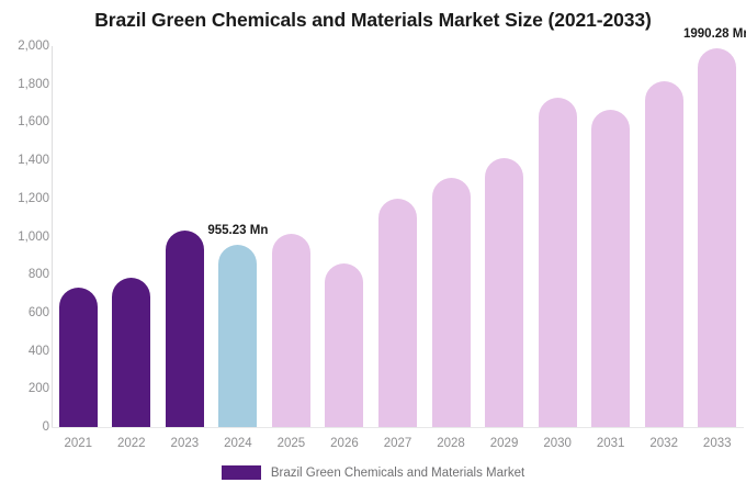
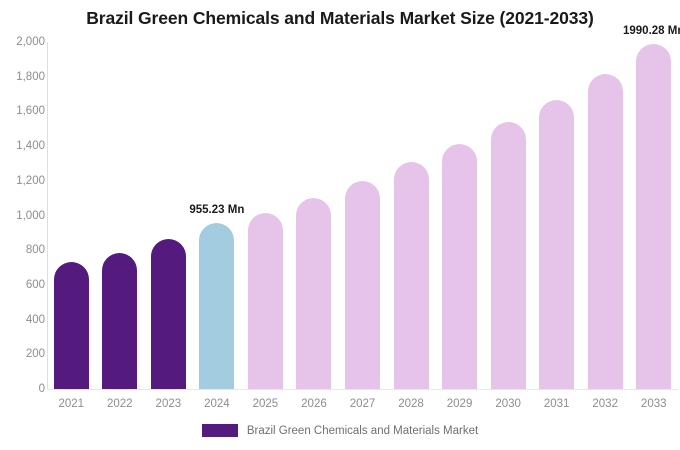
2023: 1030 -> 860
2026: 860 -> 1100
2030: 1730 -> 1540
